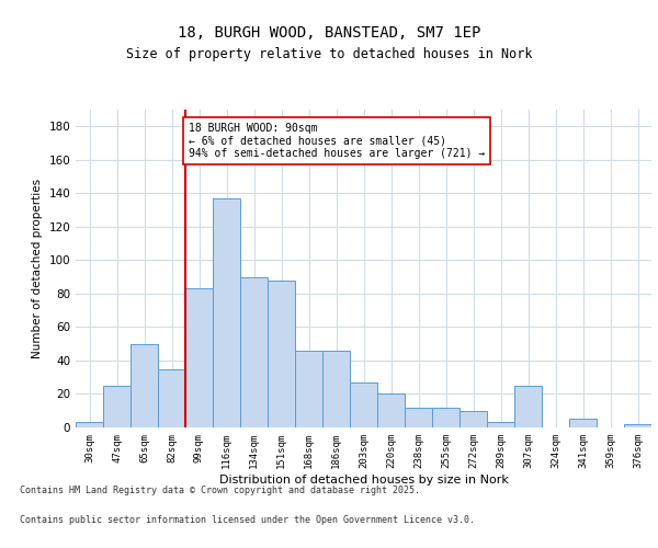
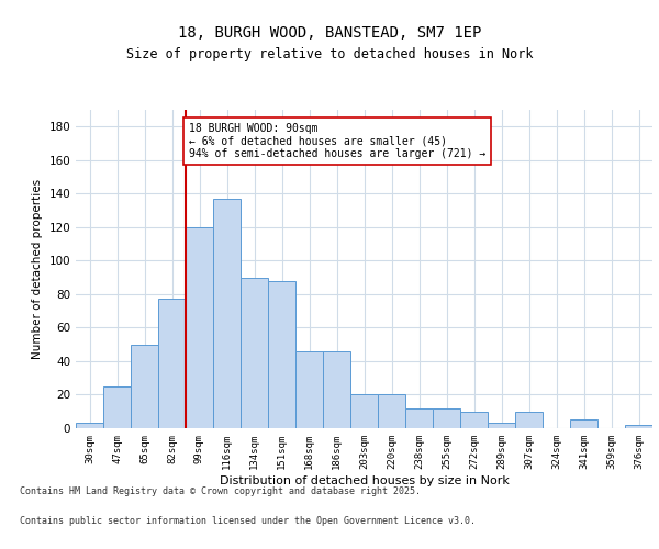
82sqm: 35 -> 77
99sqm: 83 -> 120
203sqm: 27 -> 20
307sqm: 25 -> 10
